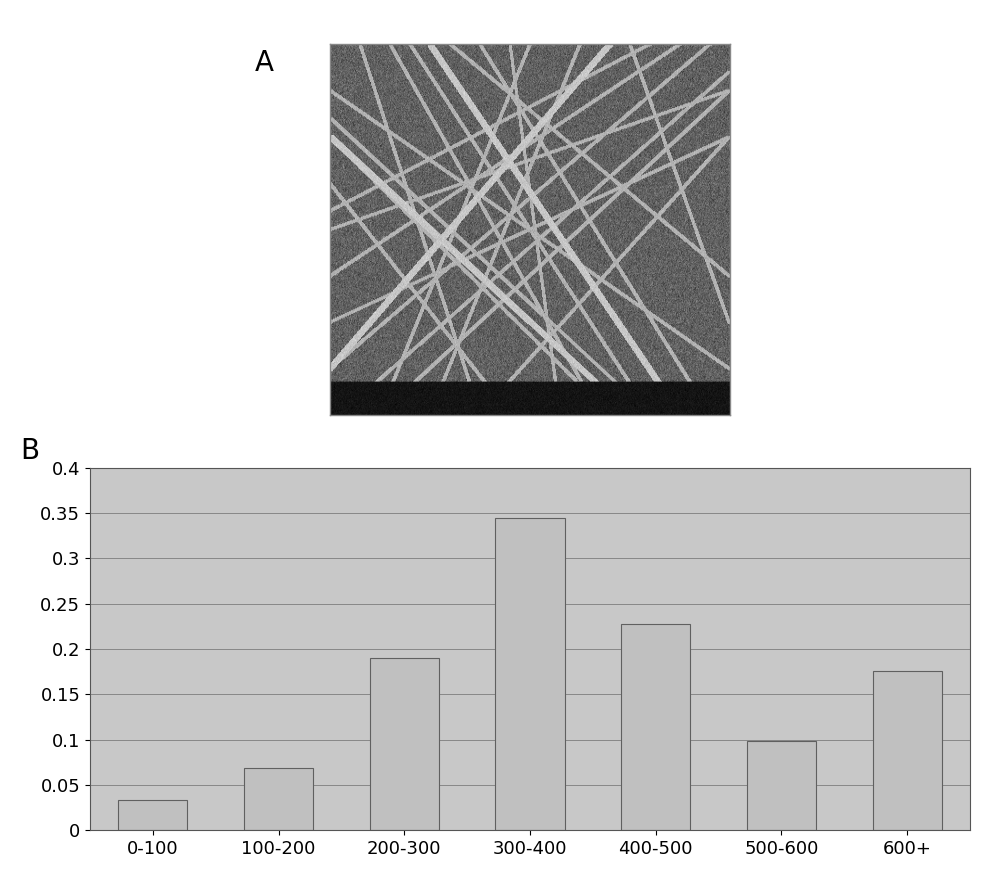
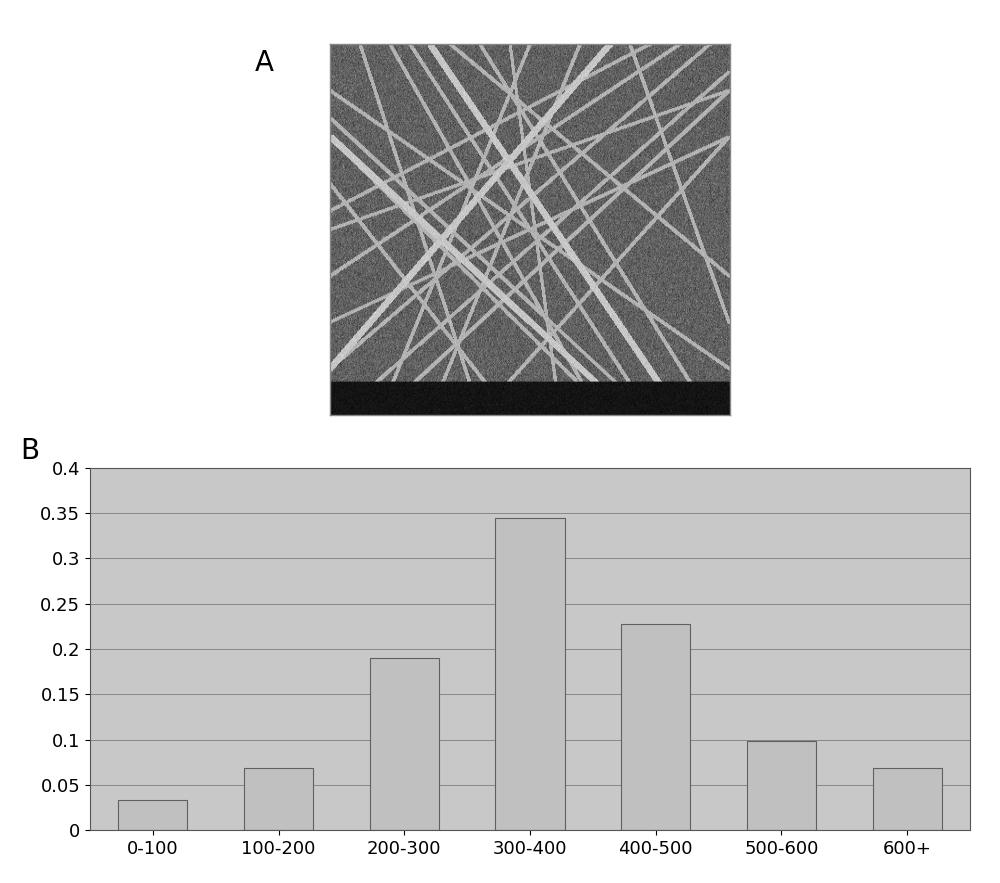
600+: 0.176 -> 0.068
